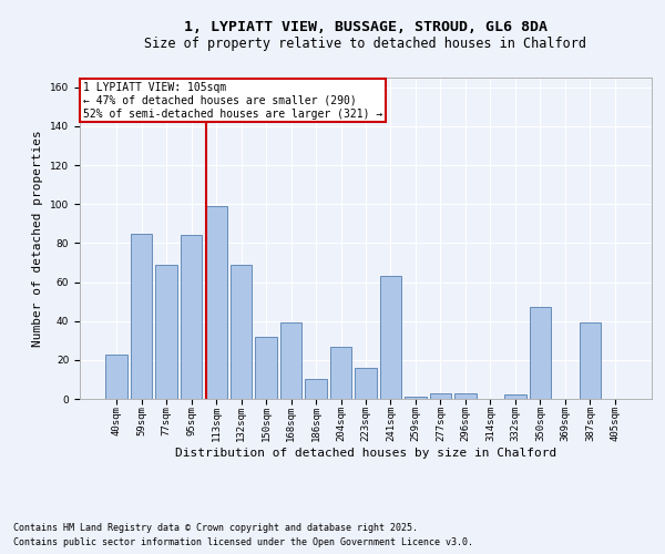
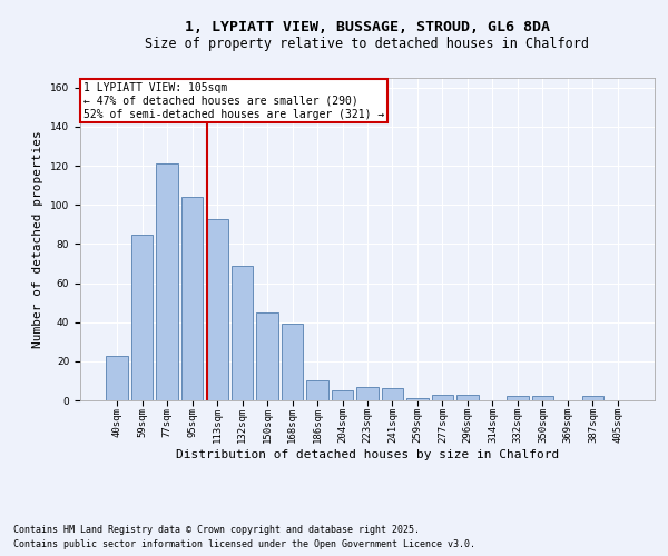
77sqm: 69 -> 121
95sqm: 84 -> 104
113sqm: 99 -> 93
150sqm: 32 -> 45
204sqm: 27 -> 5
223sqm: 16 -> 7
241sqm: 63 -> 6
350sqm: 47 -> 2
387sqm: 39 -> 2
